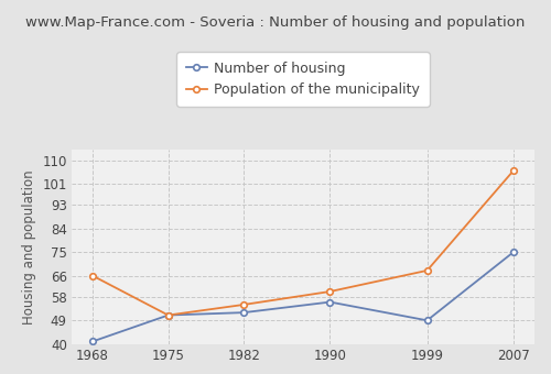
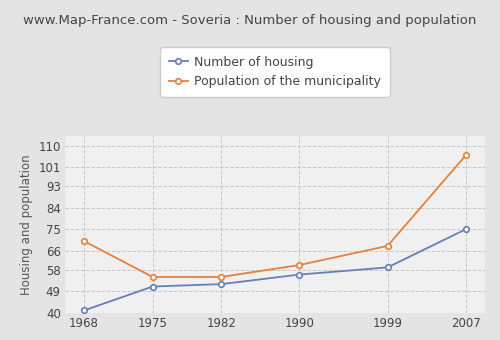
Population of the municipality/1968: 66 -> 70
Population of the municipality/1975: 51 -> 55
Number of housing/1999: 49 -> 59
